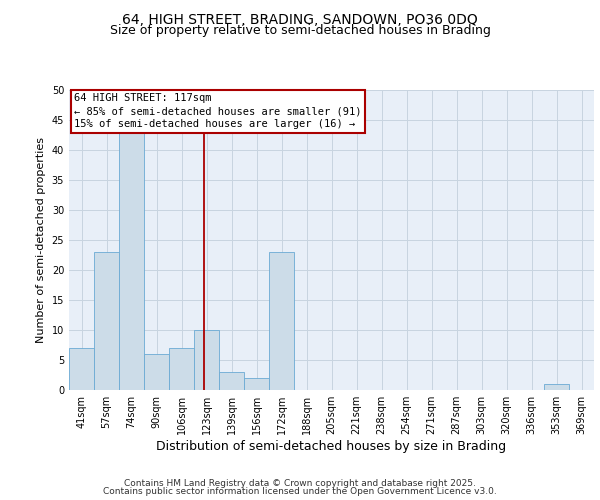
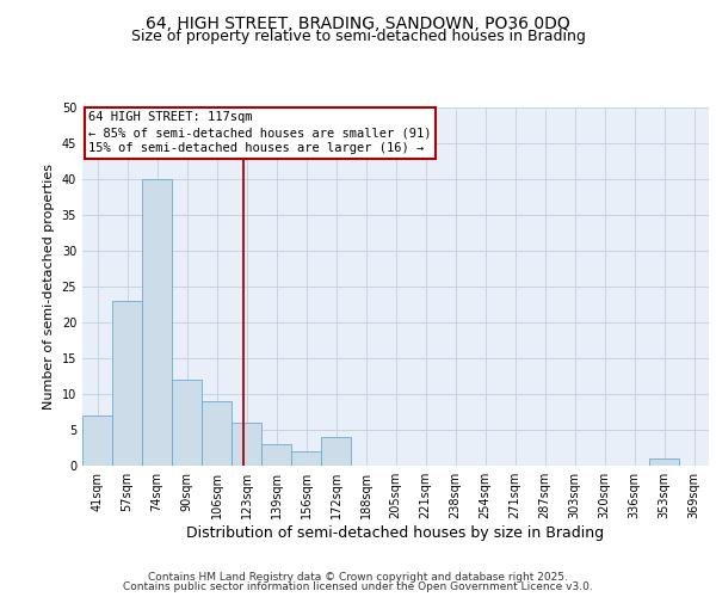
74sqm: 43 -> 40
90sqm: 6 -> 12
106sqm: 7 -> 9
123sqm: 10 -> 6
172sqm: 23 -> 4
